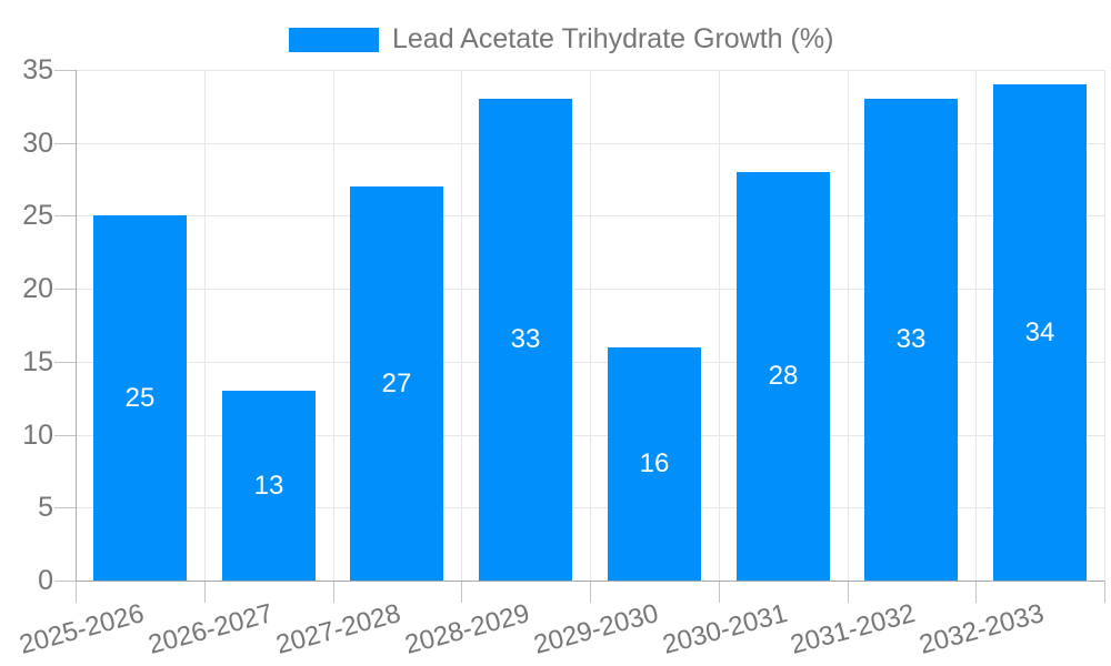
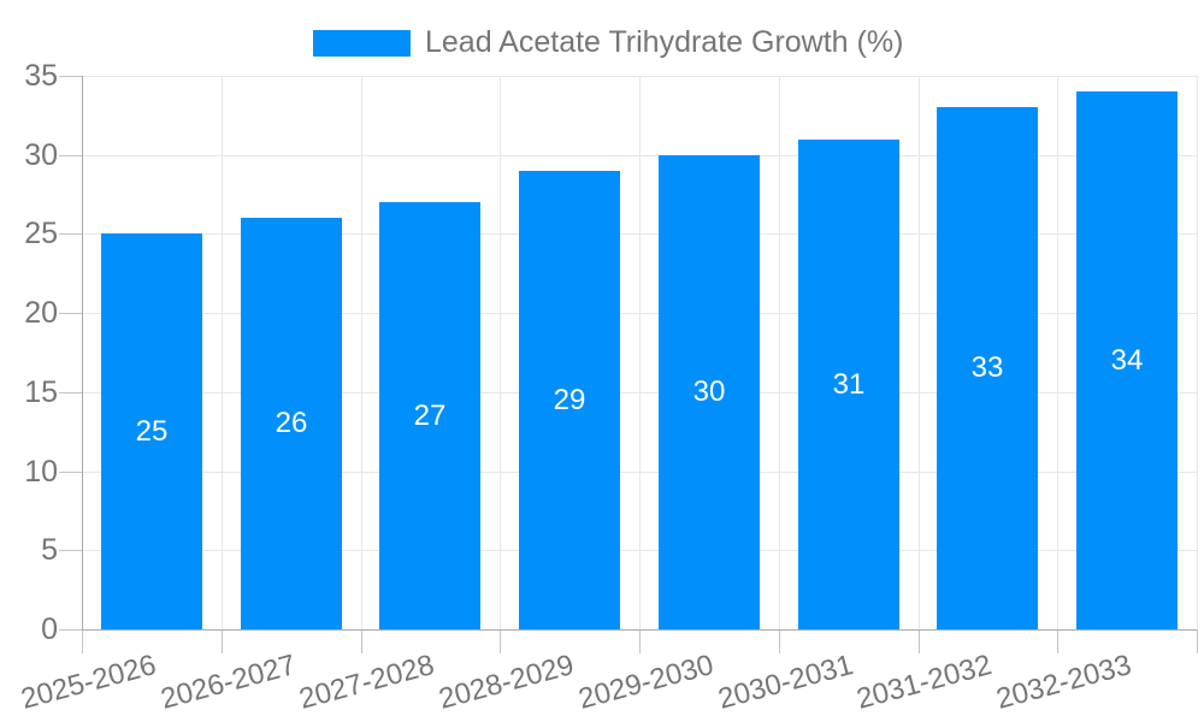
2026-2027: 13 -> 26
2028-2029: 33 -> 29
2029-2030: 16 -> 30
2030-2031: 28 -> 31
